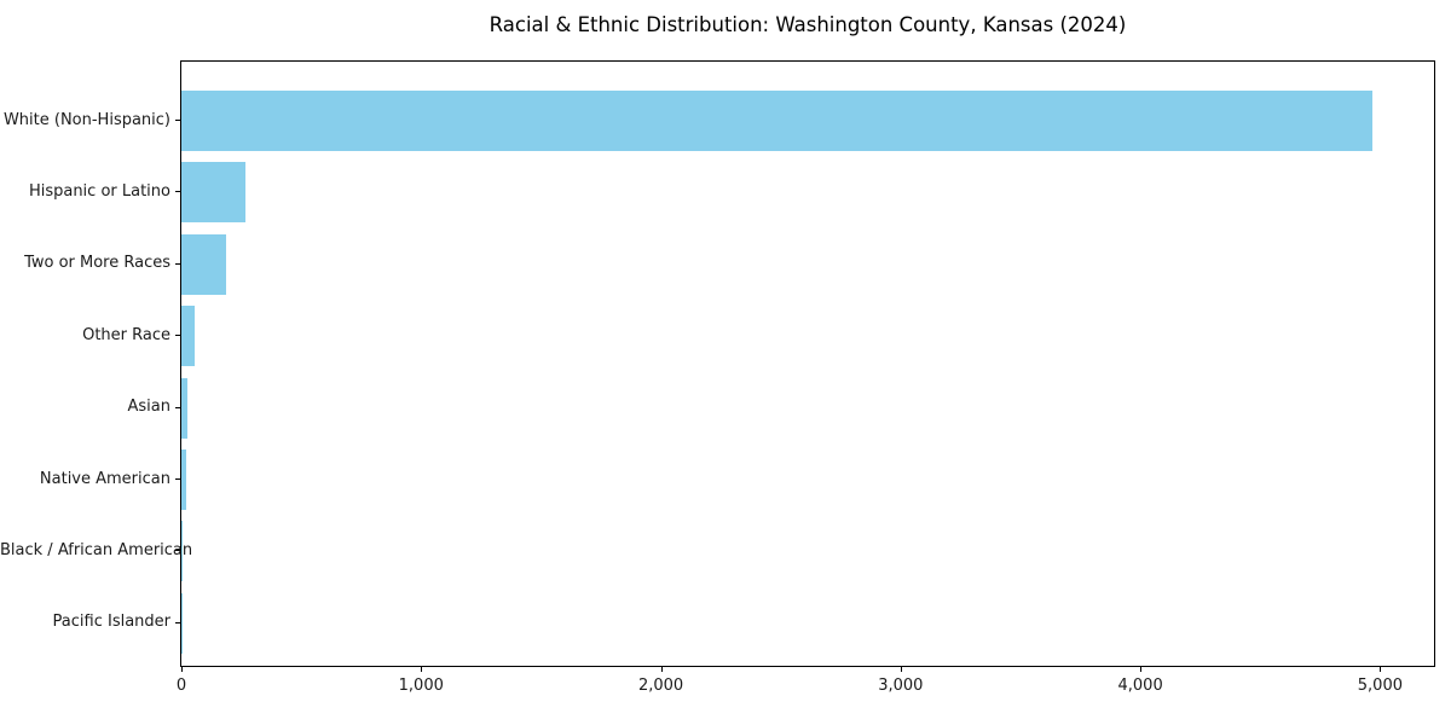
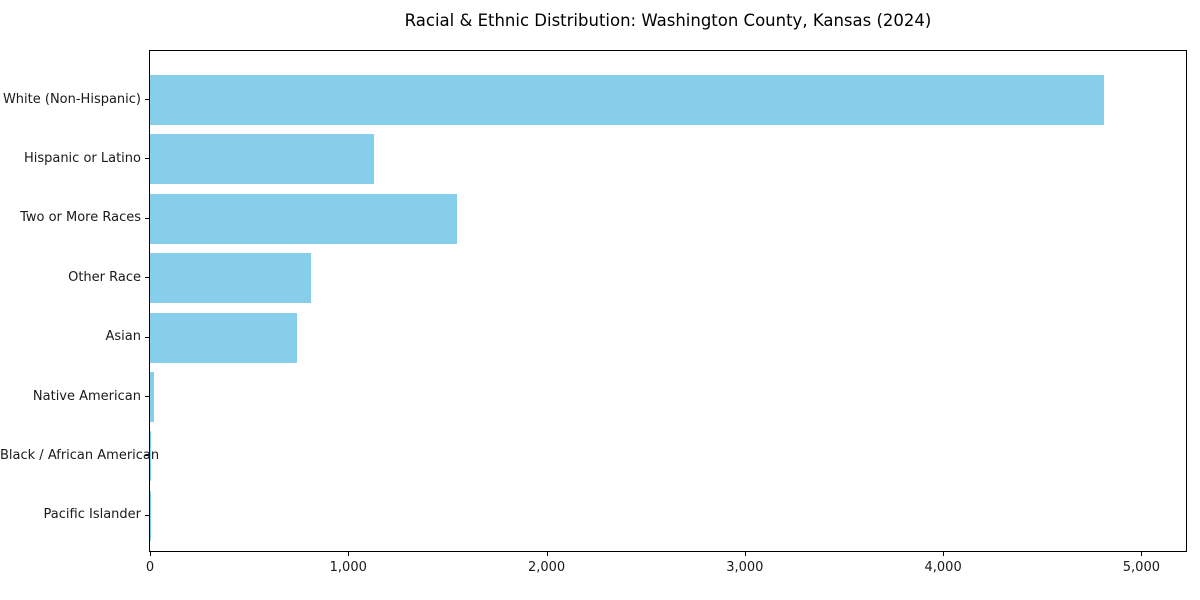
White (Non-Hispanic): 4970 -> 4810
Hispanic or Latino: 270 -> 1130
Two or More Races: 190 -> 1550
Other Race: 60 -> 810
Asian: 20 -> 740
